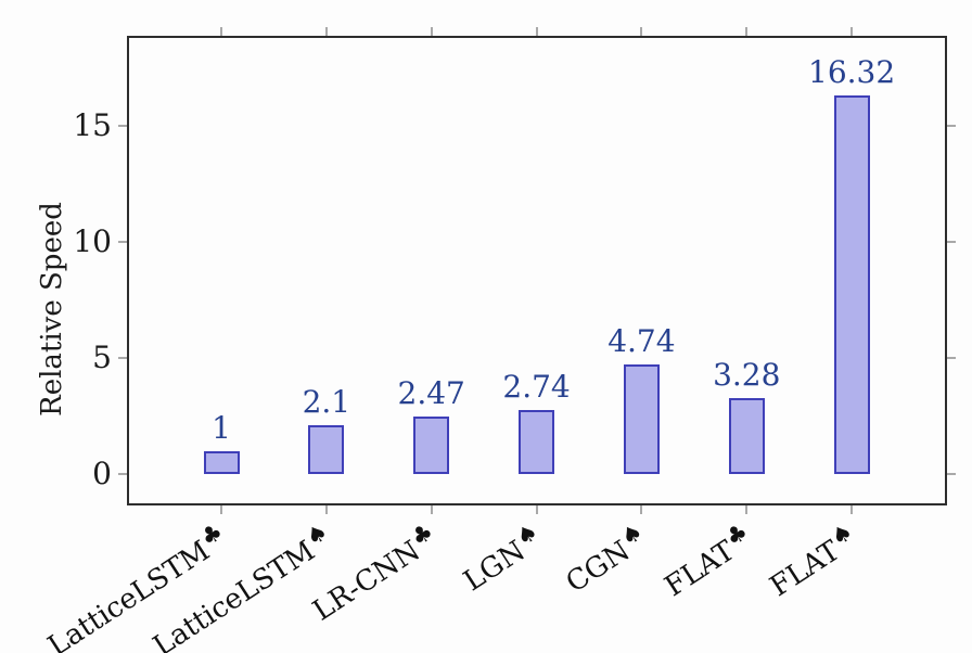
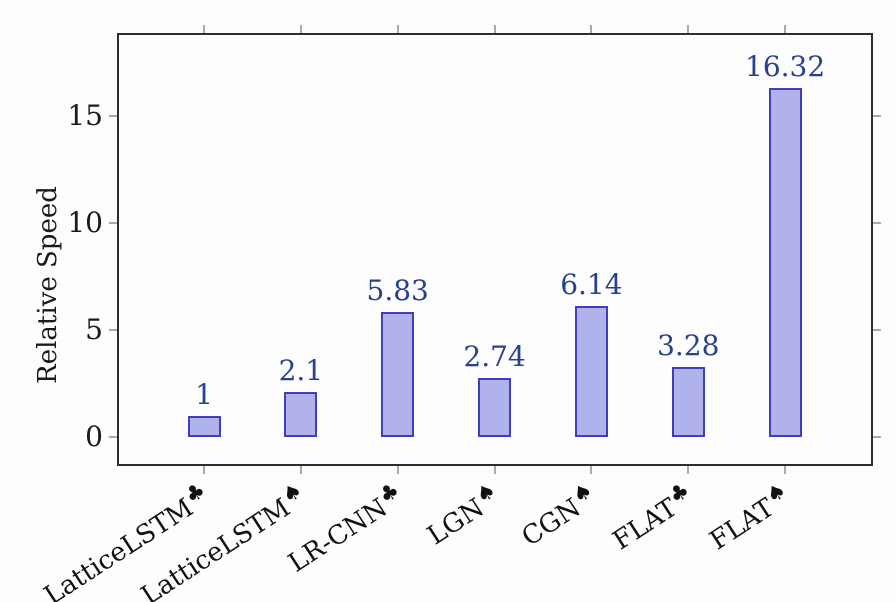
LR-CNN♣: 2.47 -> 5.83
CGN♠: 4.74 -> 6.14
